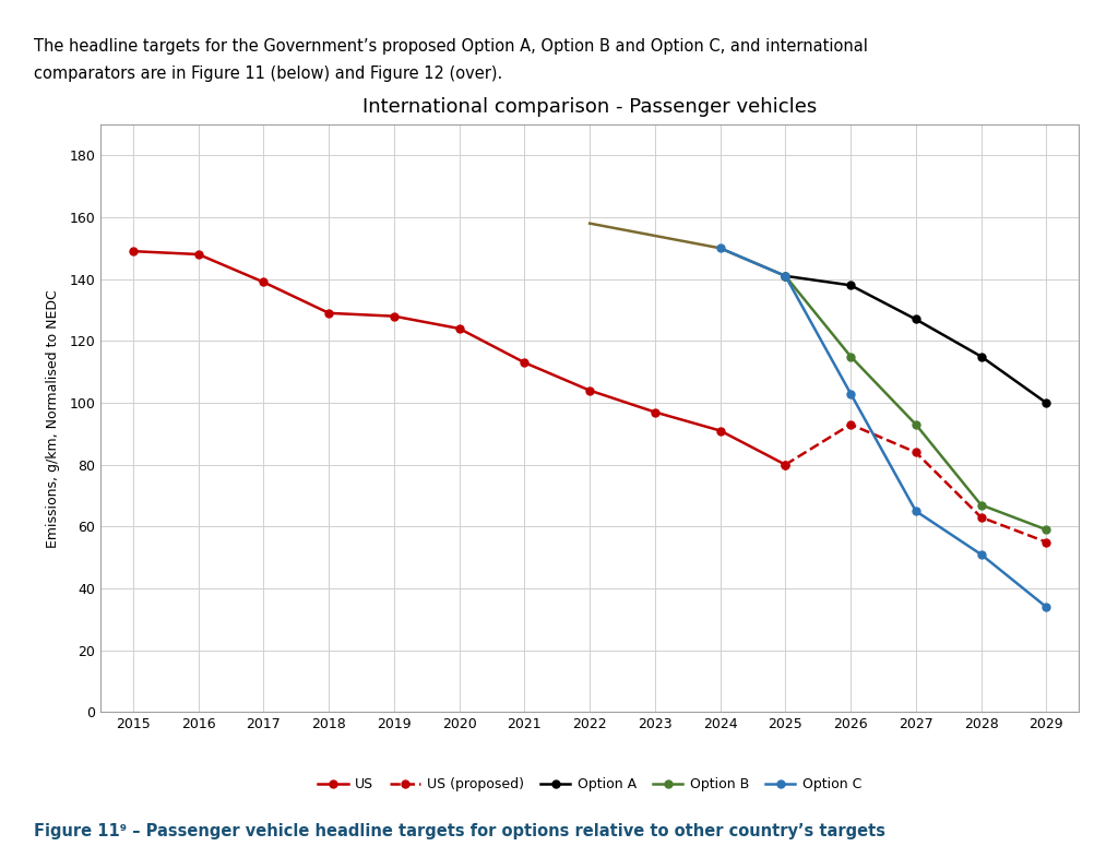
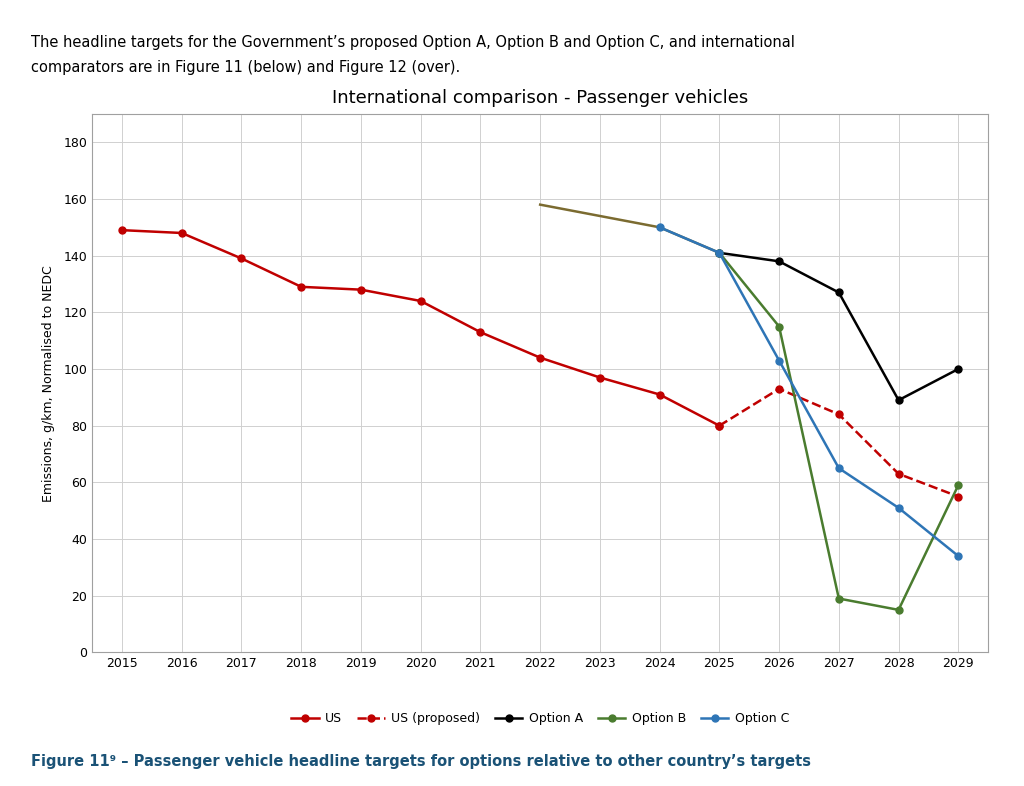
Option B/2027: 93 -> 19
Option A/2028: 115 -> 89
Option B/2028: 67 -> 15
